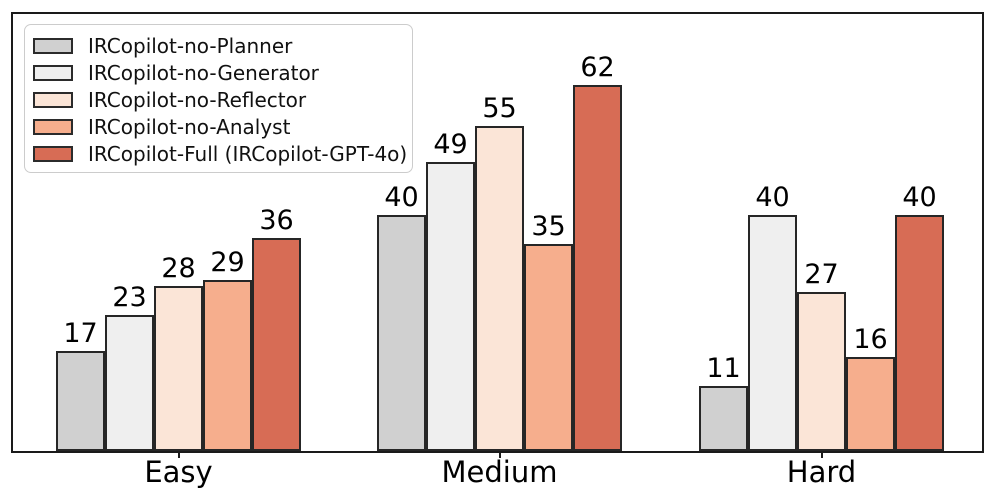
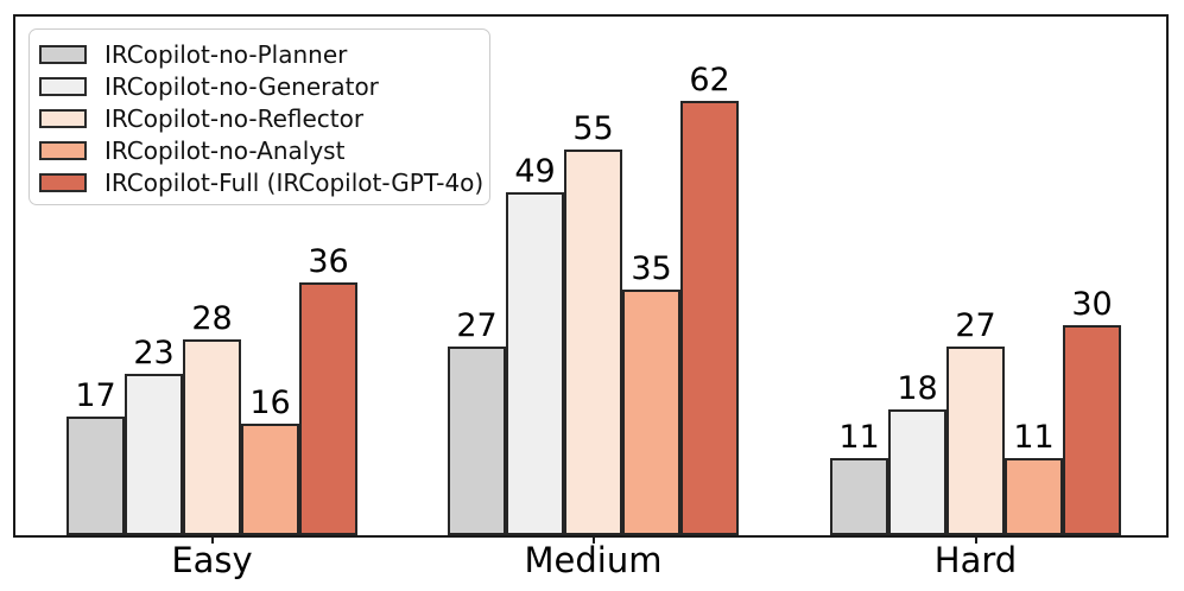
IRCopilot-no-Analyst/Easy: 29 -> 16
IRCopilot-no-Planner/Medium: 40 -> 27
IRCopilot-no-Generator/Hard: 40 -> 18
IRCopilot-no-Analyst/Hard: 16 -> 11
IRCopilot-Full (IRCopilot-GPT-4o)/Hard: 40 -> 30
